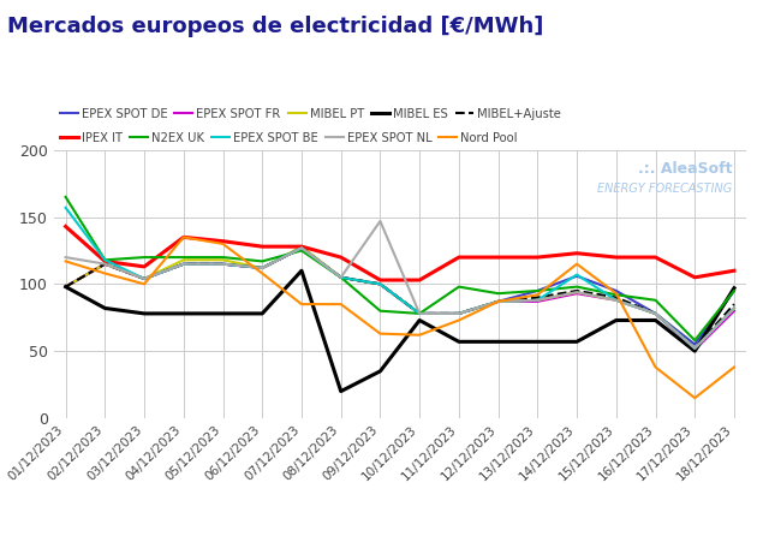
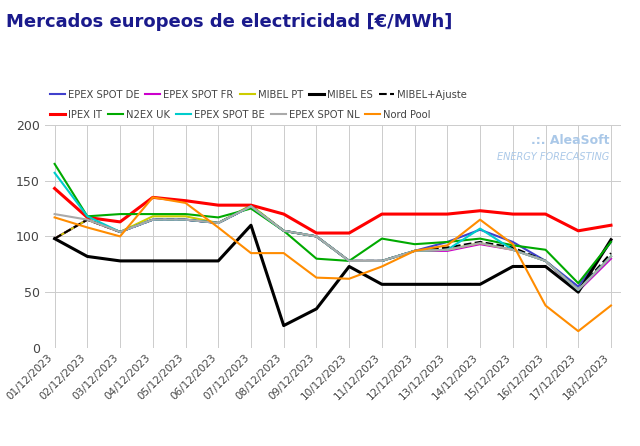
EPEX SPOT NL/09/12/2023: 147 -> 100
